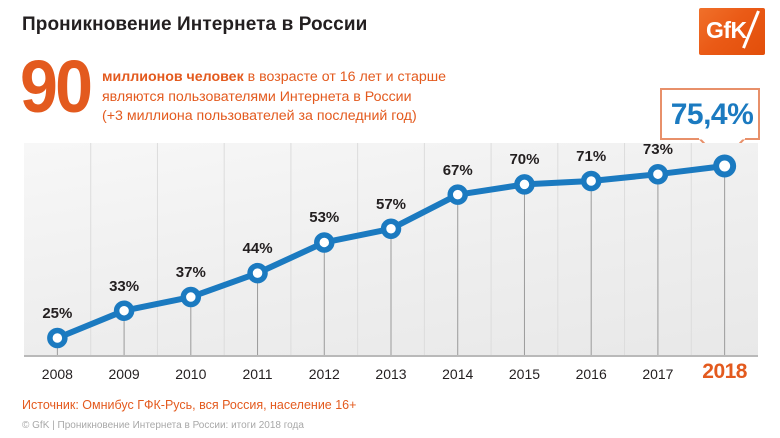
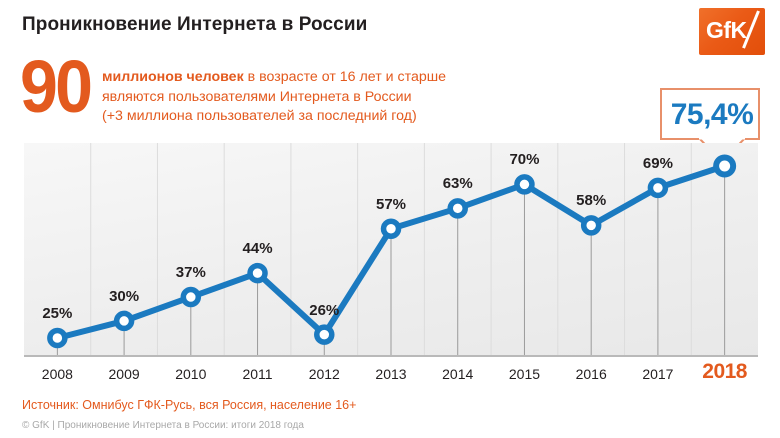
2009: 33% -> 30%
2012: 53% -> 26%
2014: 67% -> 63%
2016: 71% -> 58%
2017: 73% -> 69%
